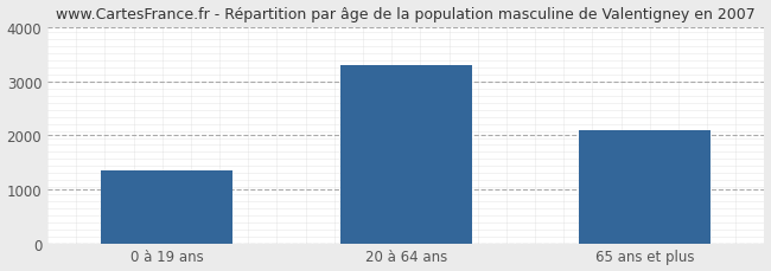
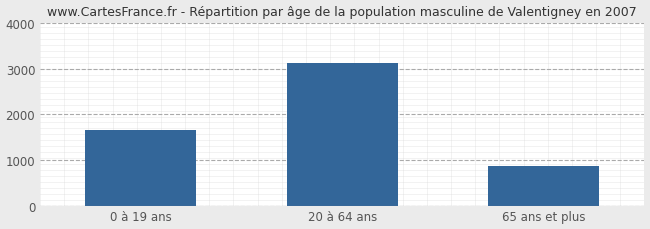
0 à 19 ans: 1350 -> 1650
20 à 64 ans: 3300 -> 3130
65 ans et plus: 2100 -> 870
